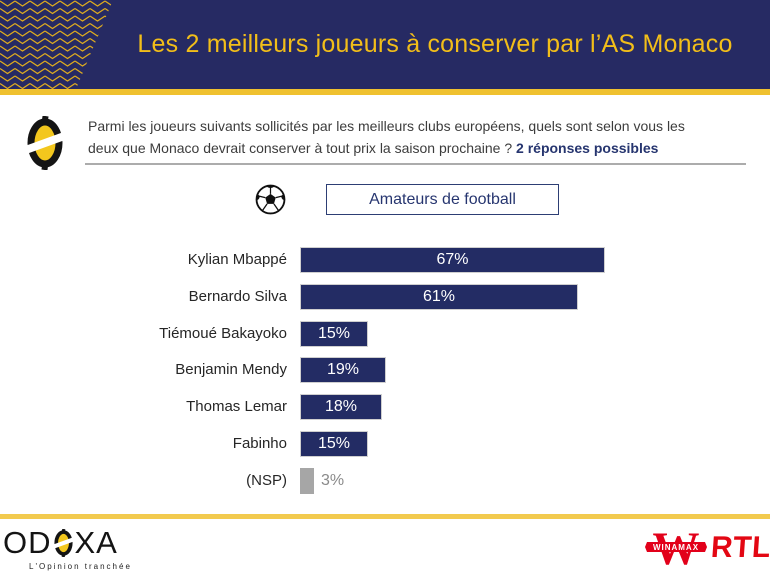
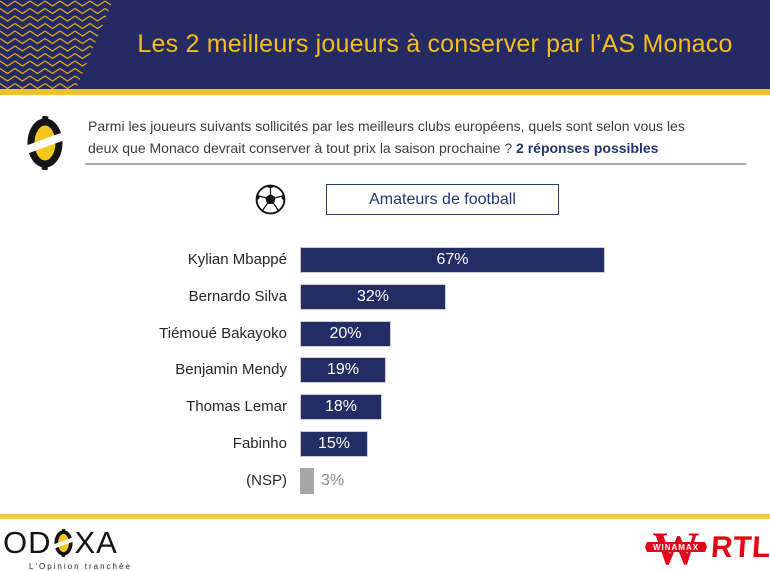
Bernardo Silva: 61% -> 32%
Tiémoué Bakayoko: 15% -> 20%
